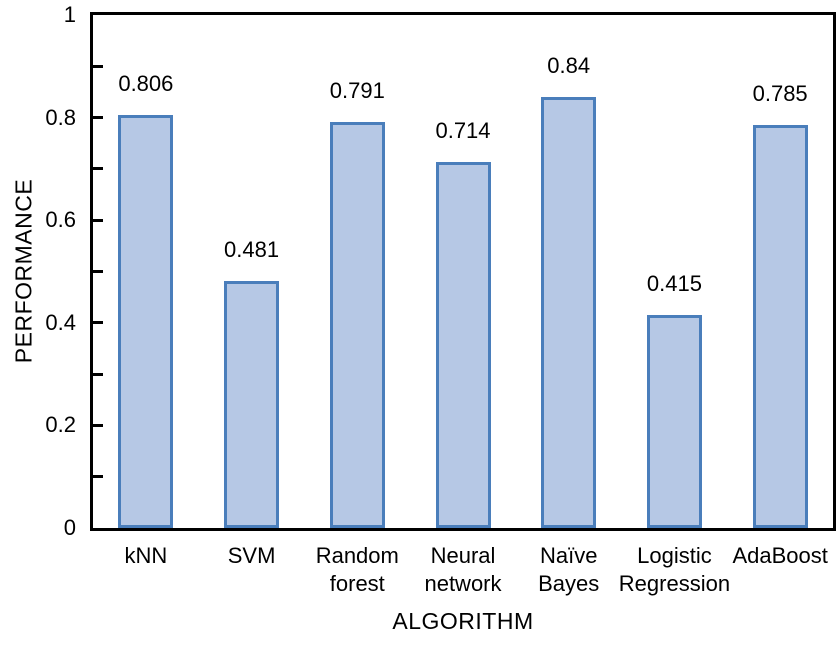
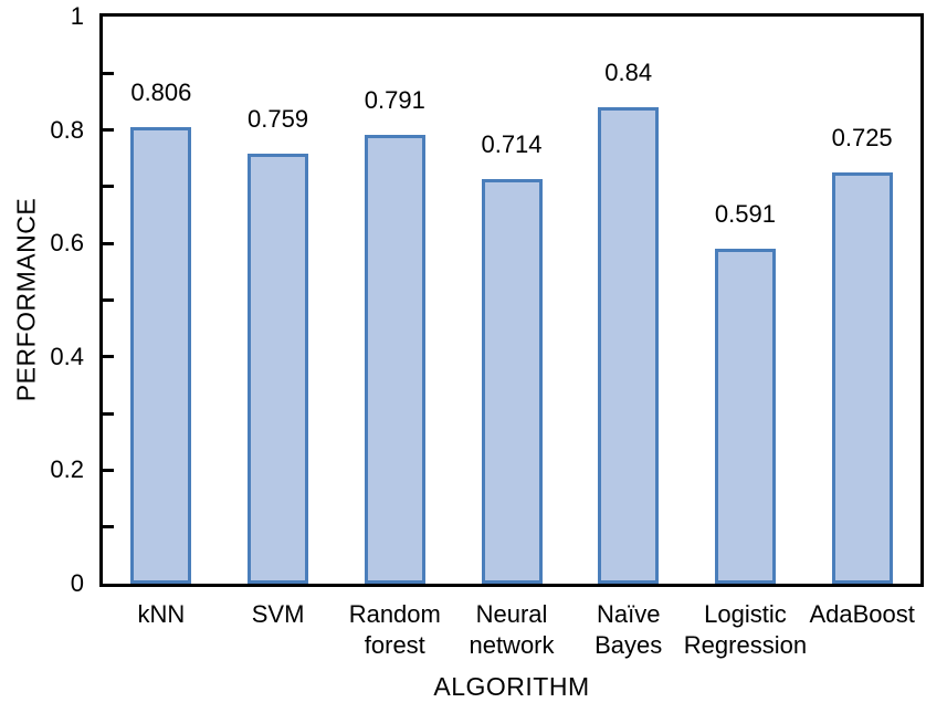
SVM: 0.481 -> 0.759
Logistic Regression: 0.415 -> 0.591
AdaBoost: 0.785 -> 0.725
